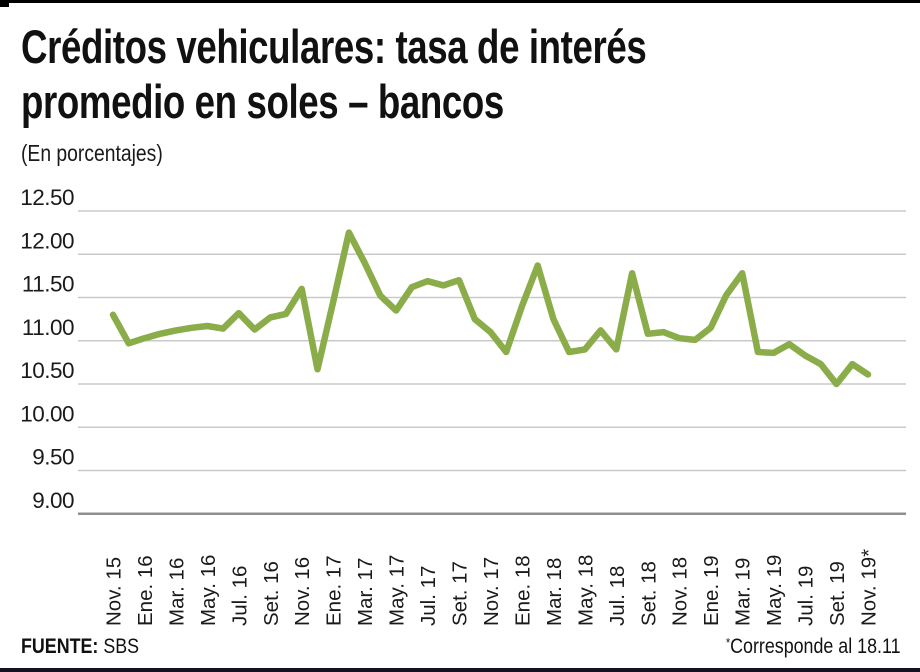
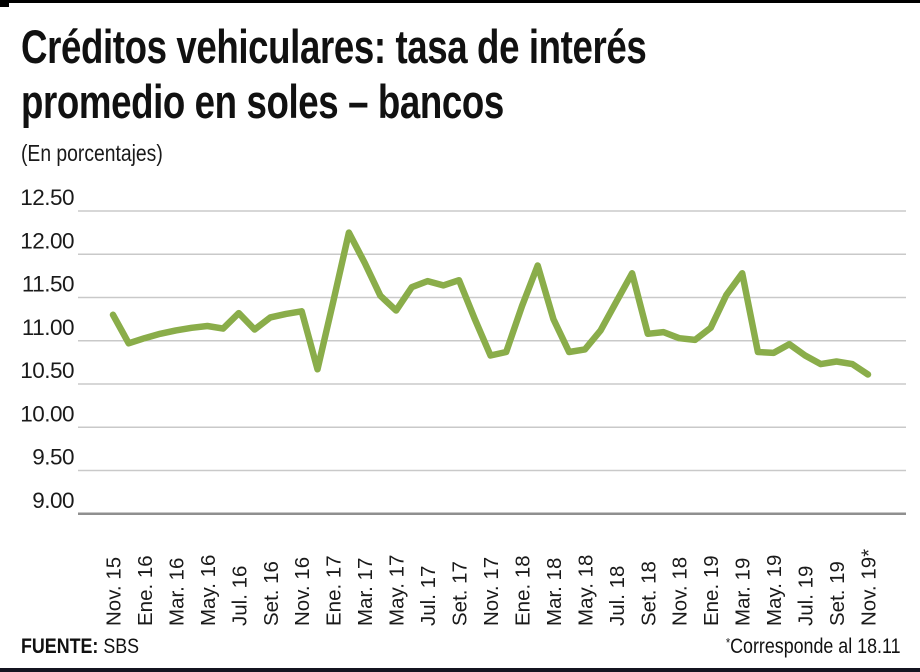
Nov. 16: 11.6 -> 11.3
Nov. 17: 11.1 -> 10.8
Jul. 18: 10.9 -> 11.4
Set. 19: 10.5 -> 10.8
